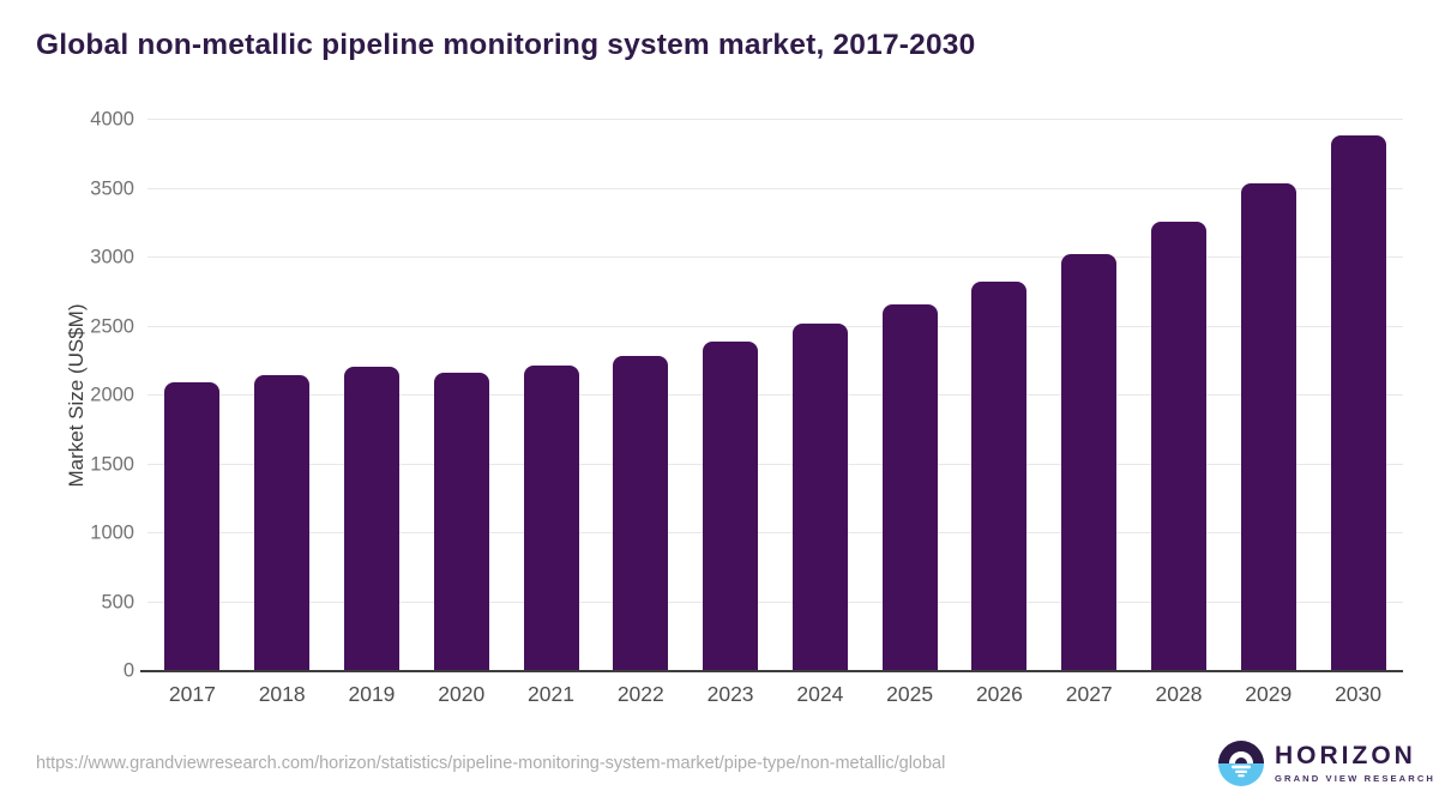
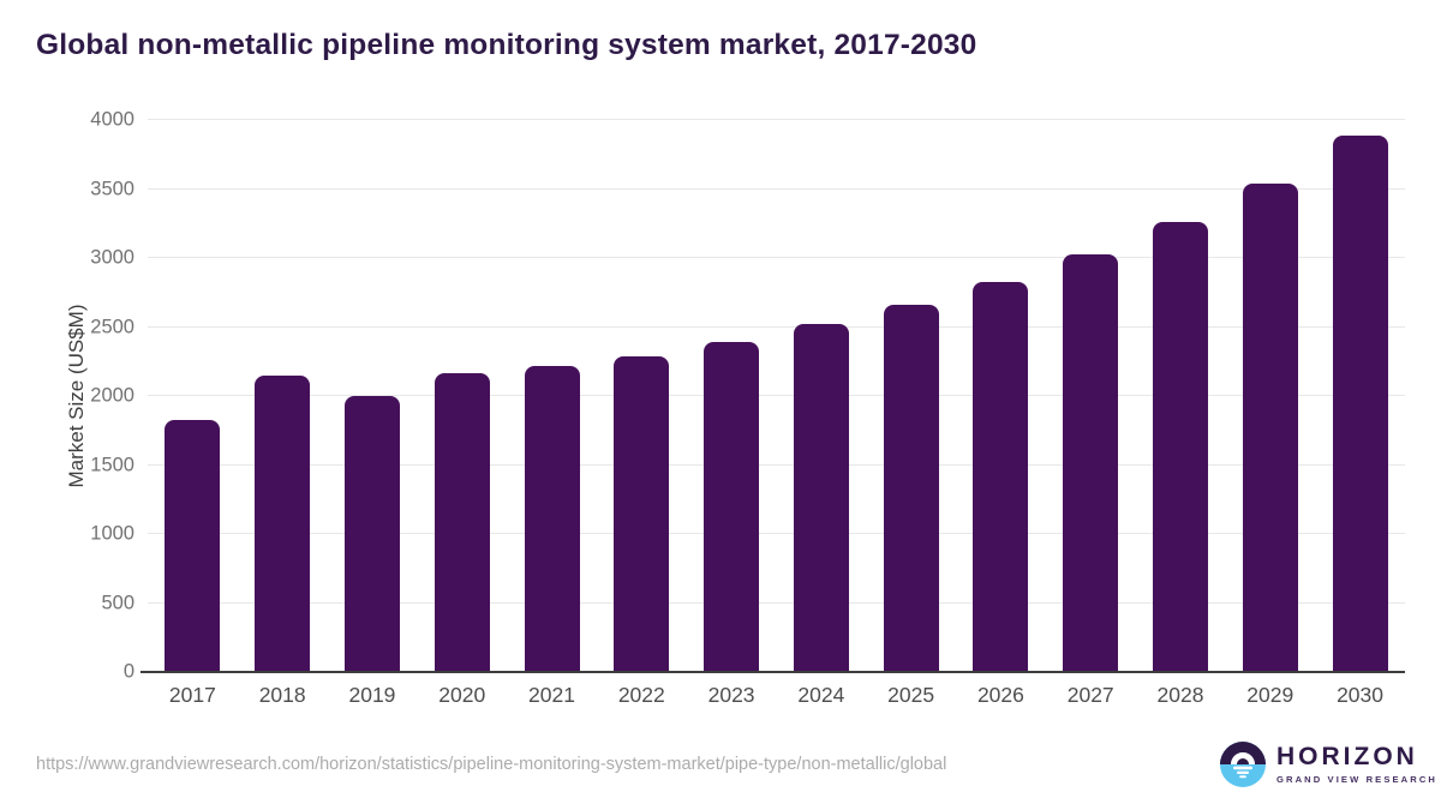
2017: 2100 -> 1830
2019: 2210 -> 2000
